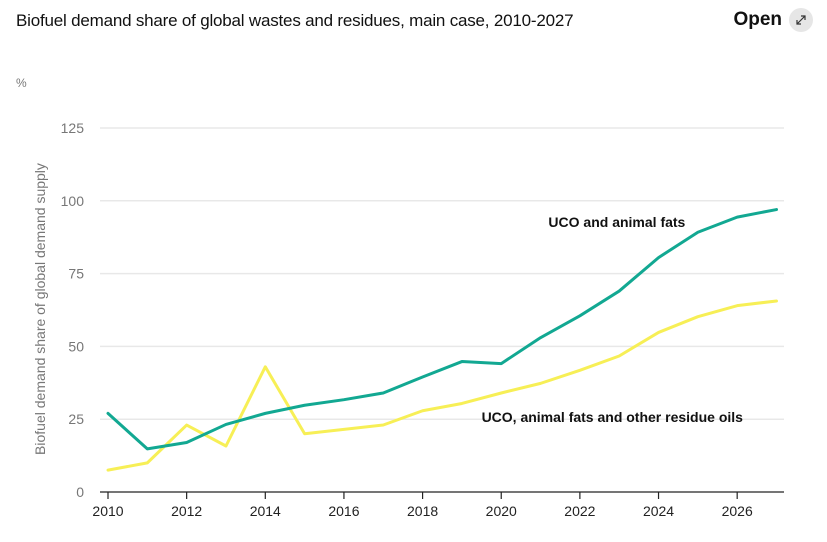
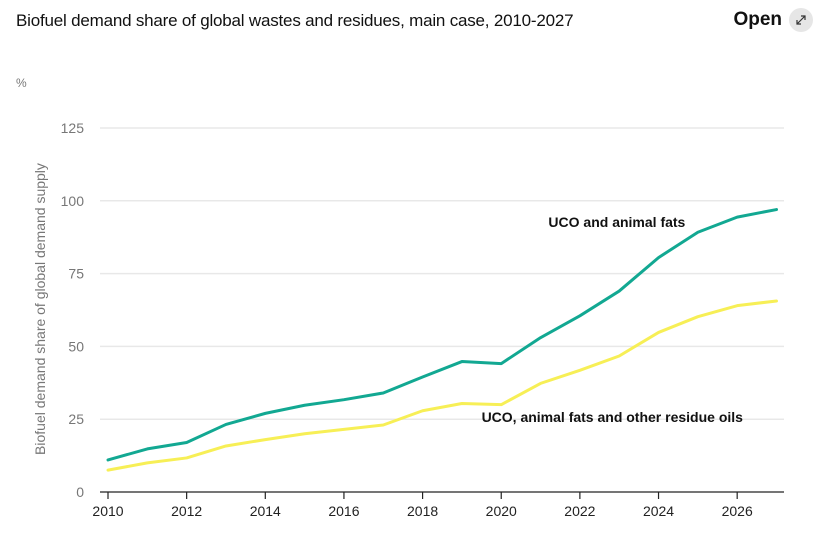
UCO and animal fats/2010: 27 -> 11
UCO, animal fats and other residue oils/2012: 23 -> 12
UCO, animal fats and other residue oils/2014: 43 -> 18
UCO, animal fats and other residue oils/2020: 34 -> 30
